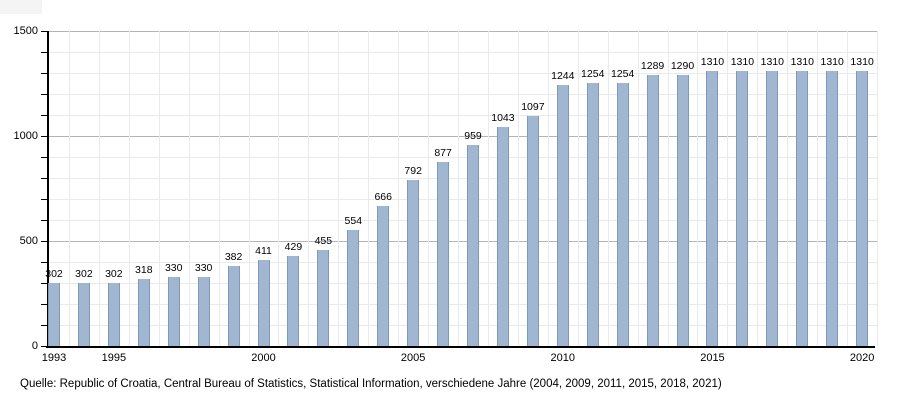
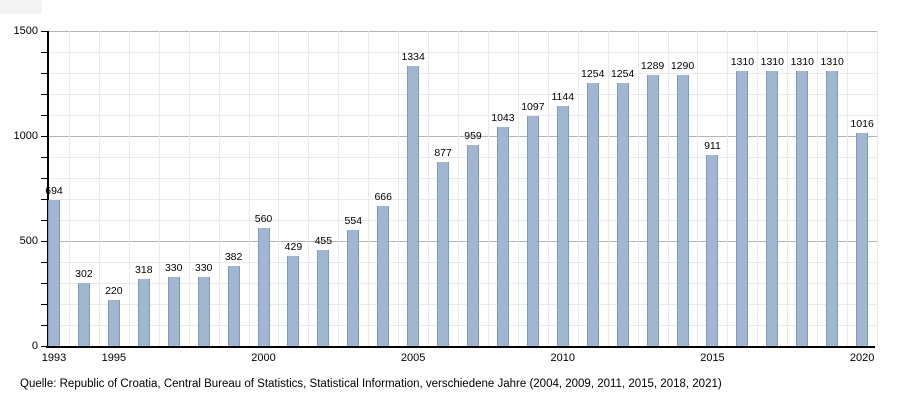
1993: 302 -> 694
1995: 302 -> 220
2000: 411 -> 560
2005: 792 -> 1334
2010: 1244 -> 1144
2015: 1310 -> 911
2020: 1310 -> 1016
